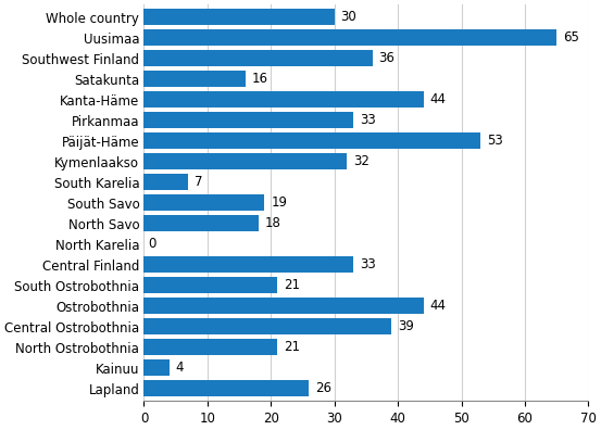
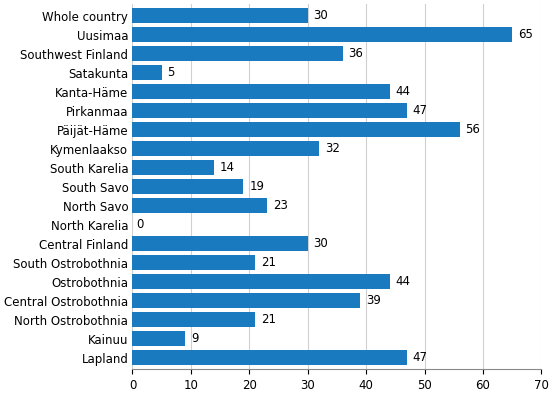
Satakunta: 16 -> 5
Pirkanmaa: 33 -> 47
Päijät-Häme: 53 -> 56
South Karelia: 7 -> 14
North Savo: 18 -> 23
Central Finland: 33 -> 30
Kainuu: 4 -> 9
Lapland: 26 -> 47
